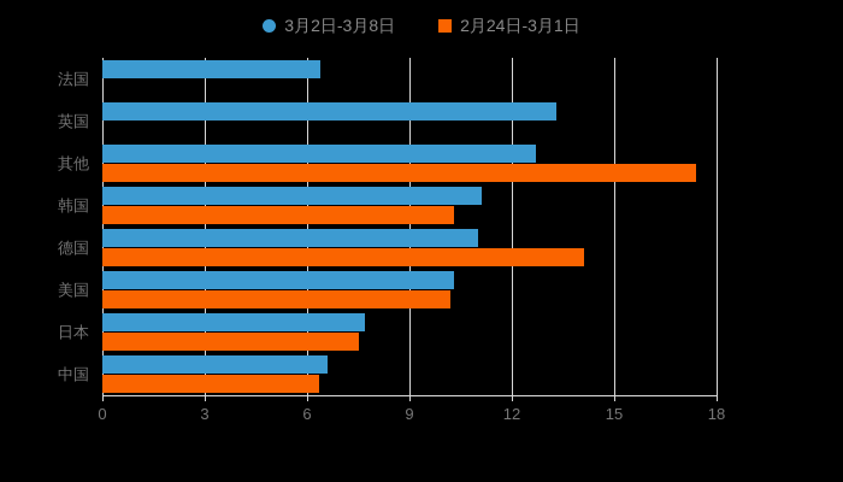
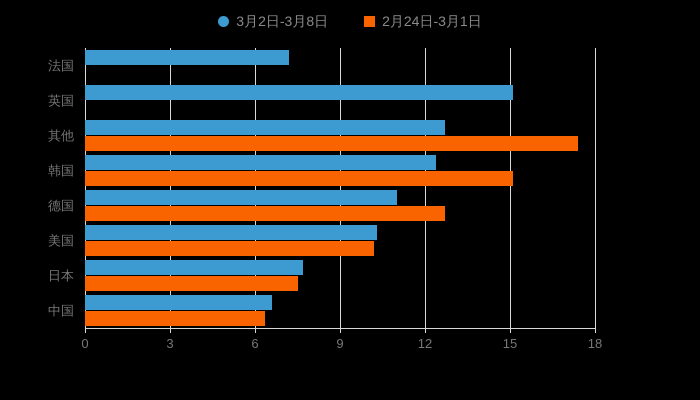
3月2日-3月8日/法国: 6.4 -> 7.2
3月2日-3月8日/英国: 13.3 -> 15.1
3月2日-3月8日/韩国: 11.1 -> 12.4
2月24日-3月1日/韩国: 10.3 -> 15.1
2月24日-3月1日/德国: 14.1 -> 12.7
